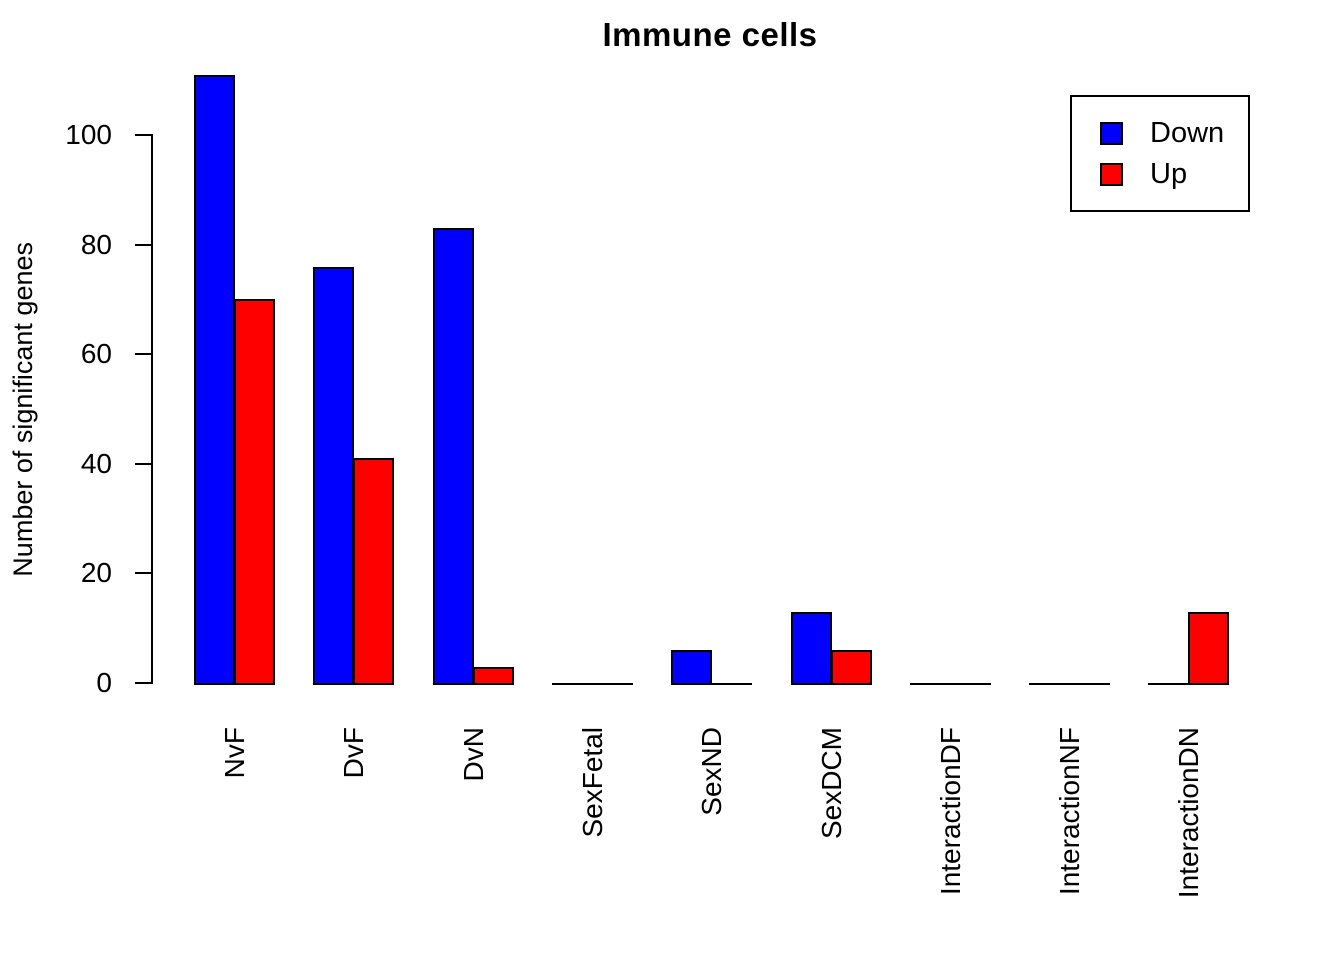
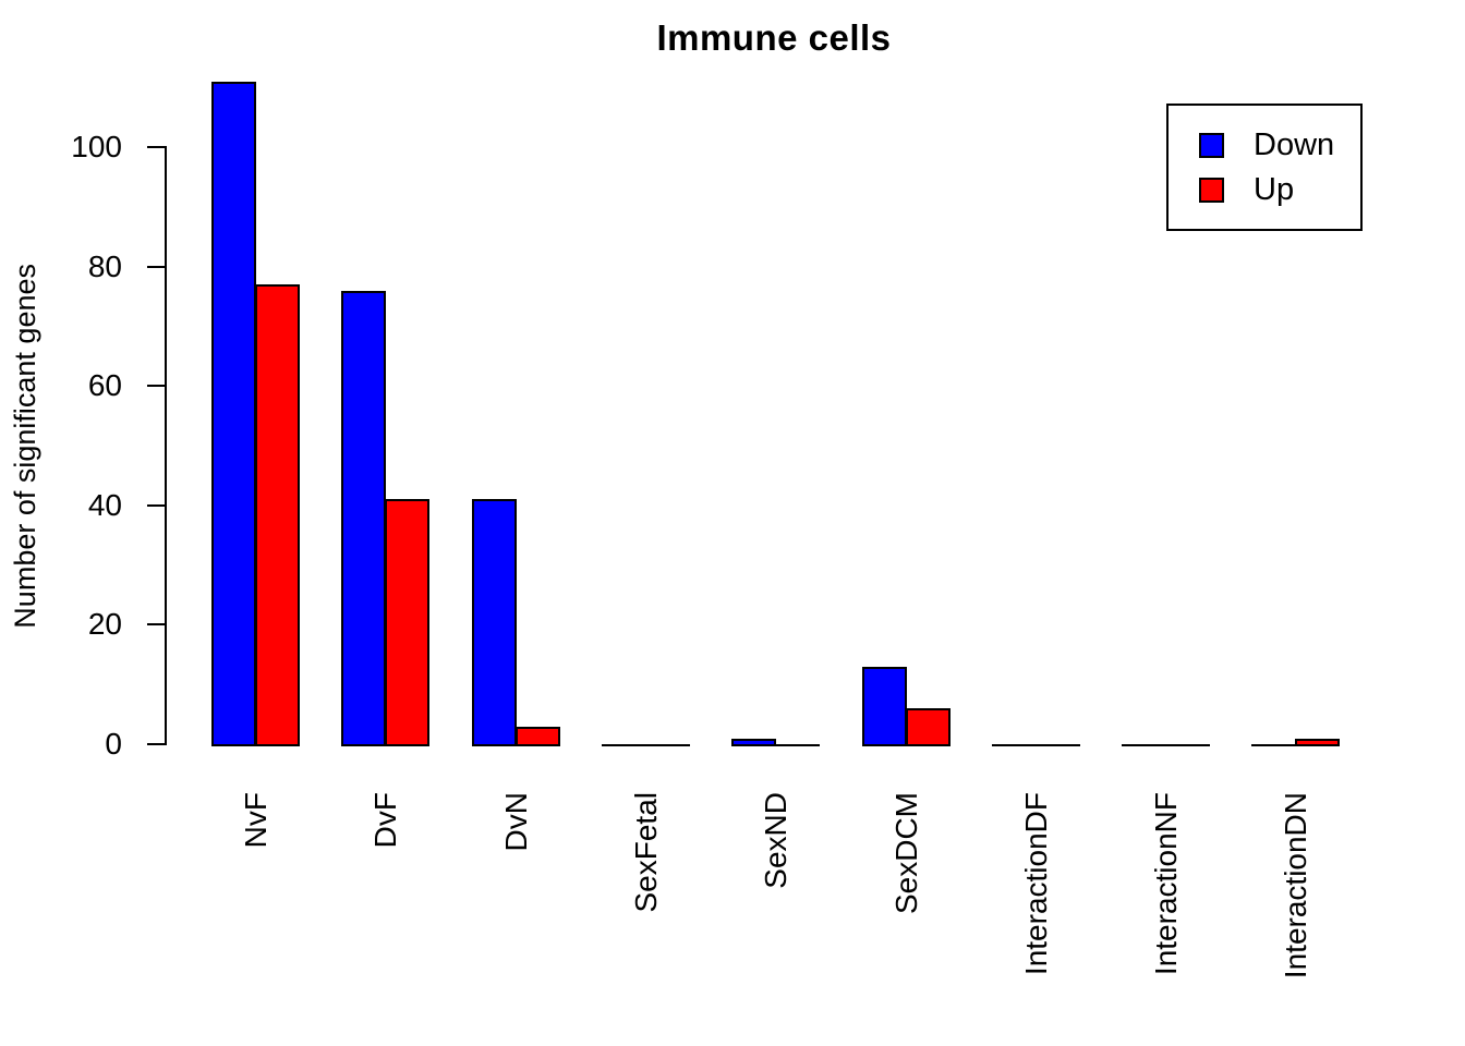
Up/NvF: 70 -> 77
Down/DvN: 83 -> 41
Down/SexND: 6 -> 1
Up/InteractionDN: 13 -> 1
